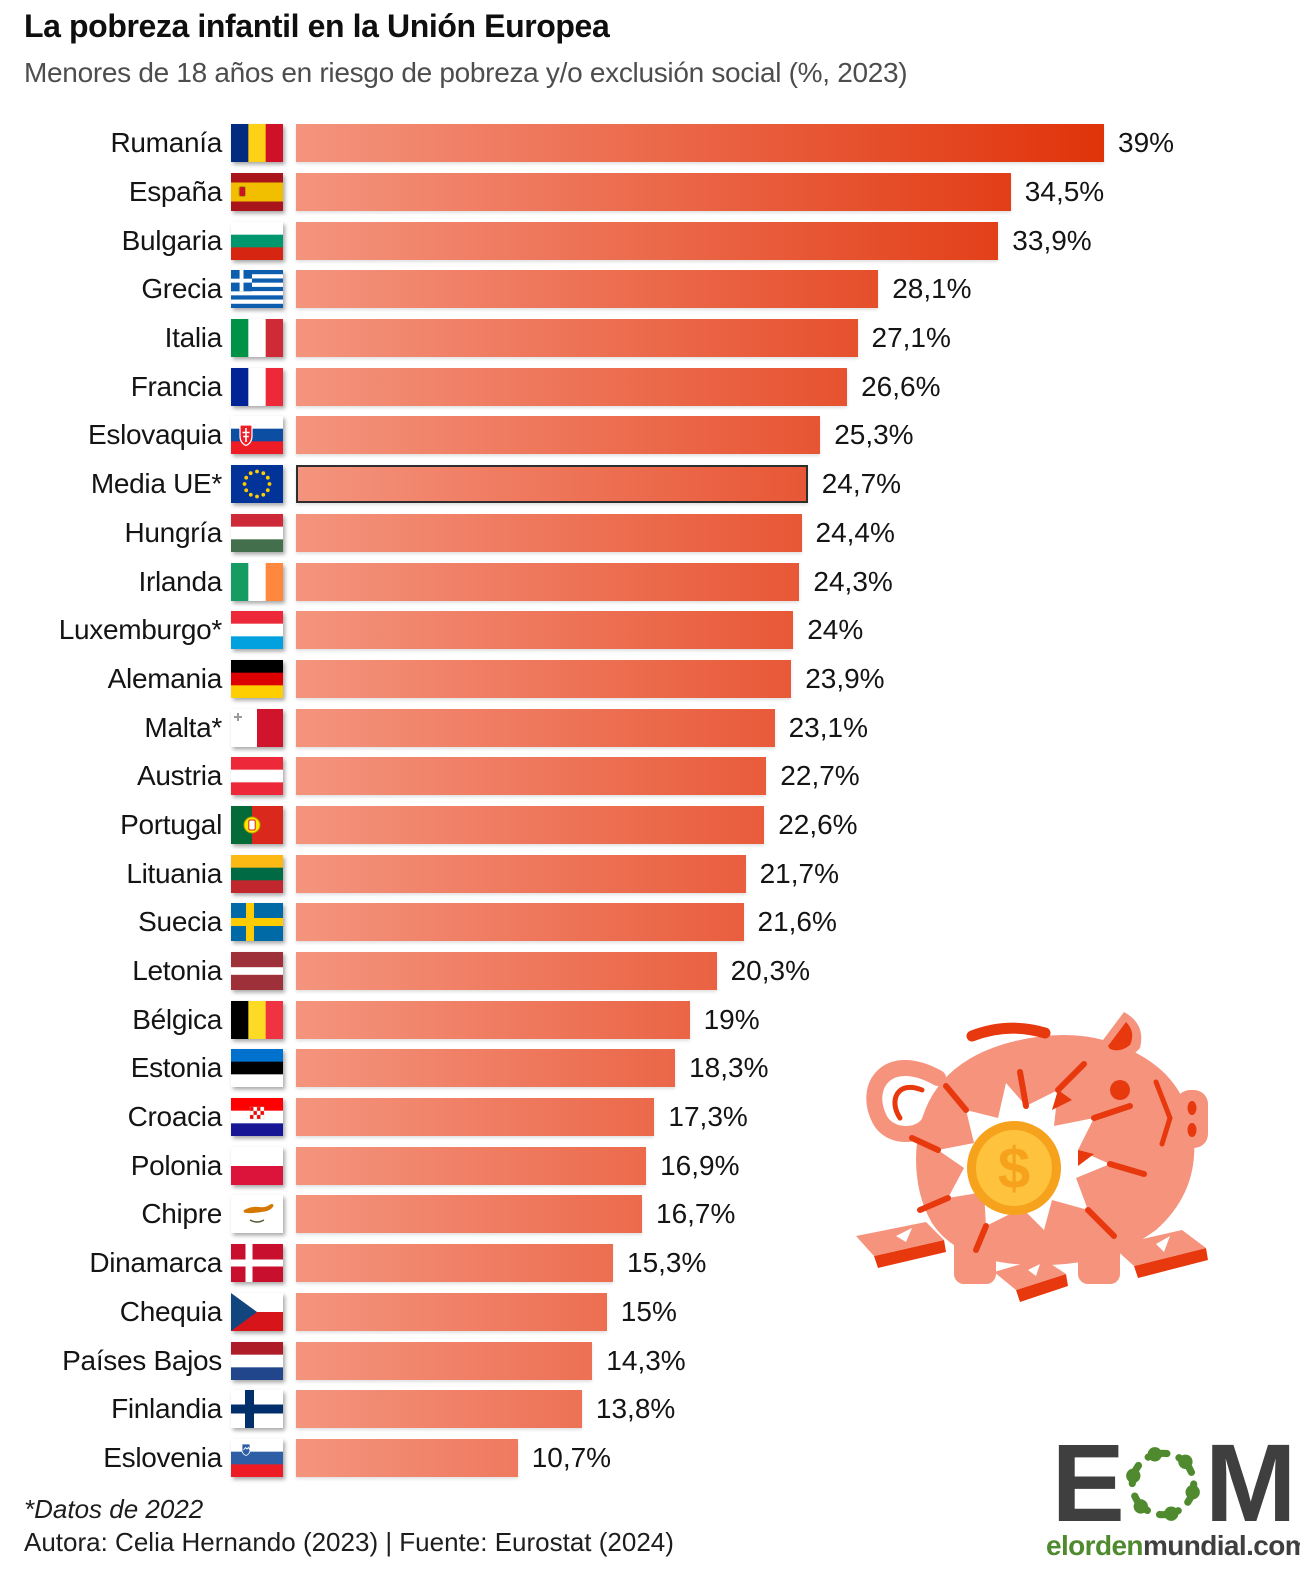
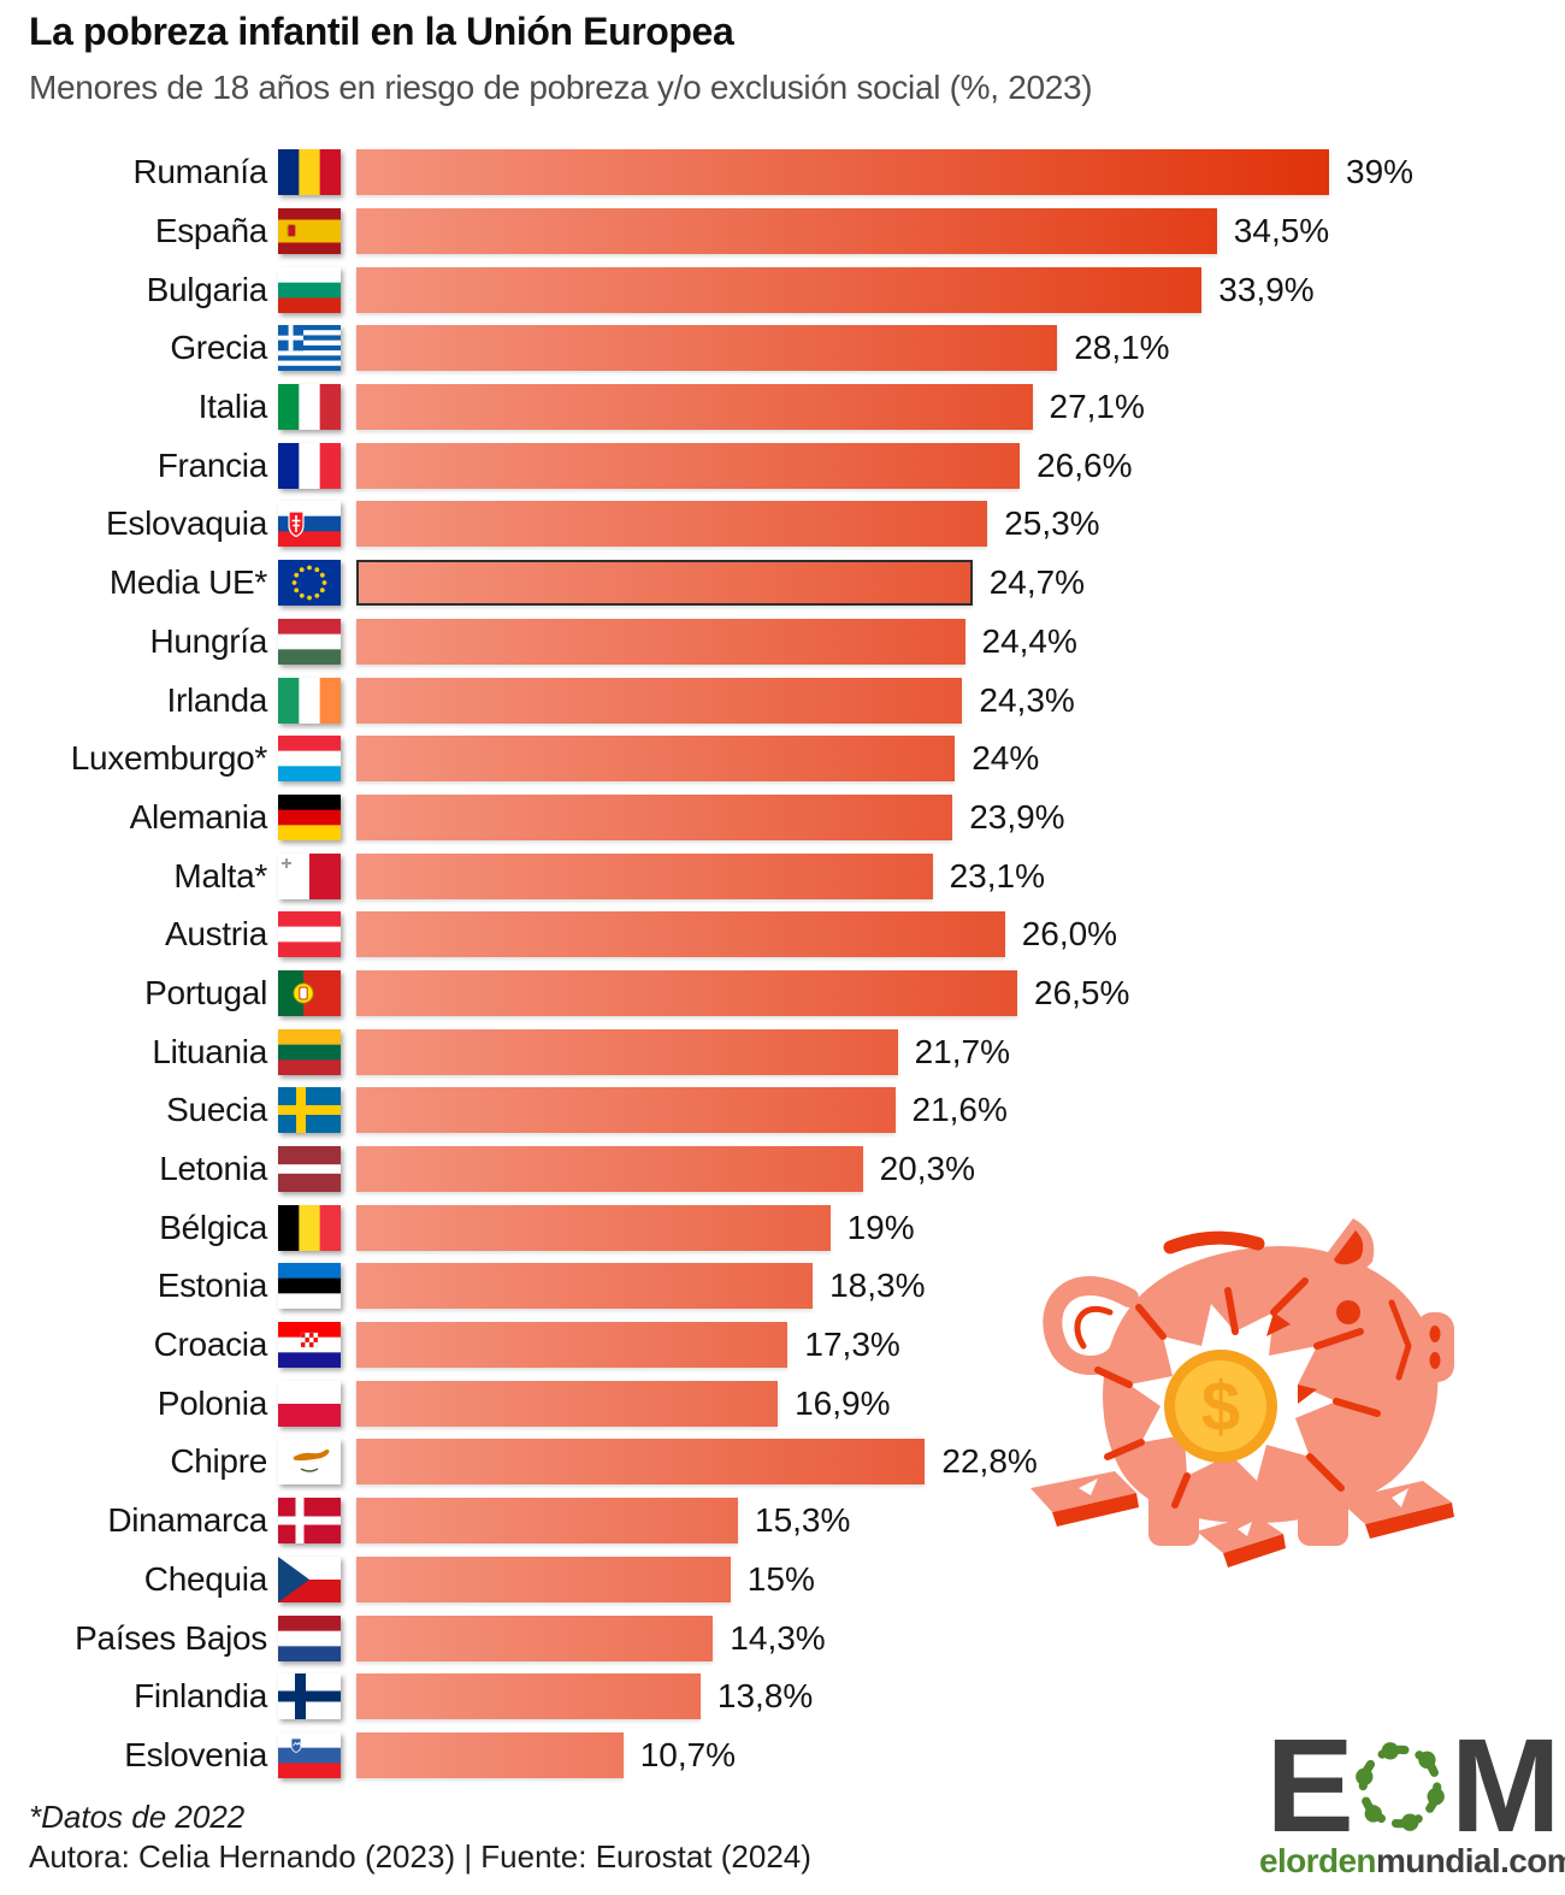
Austria: 22,7% -> 26,0%
Portugal: 22,6% -> 26,5%
Chipre: 16,7% -> 22,8%
